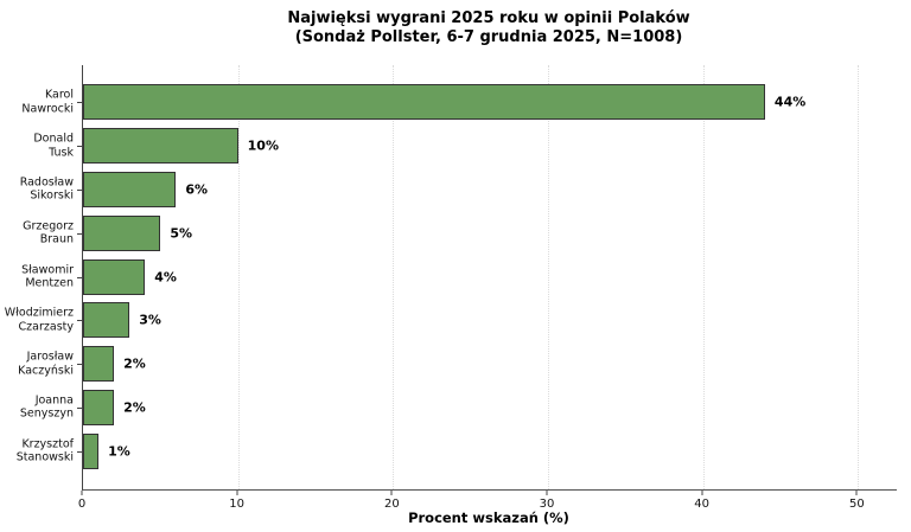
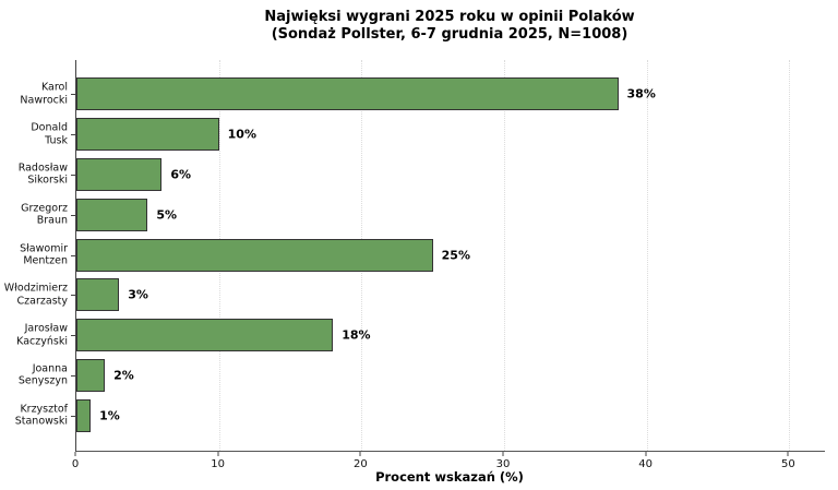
Karol Nawrocki: 44% -> 38%
Sławomir Mentzen: 4% -> 25%
Jarosław Kaczyński: 2% -> 18%
